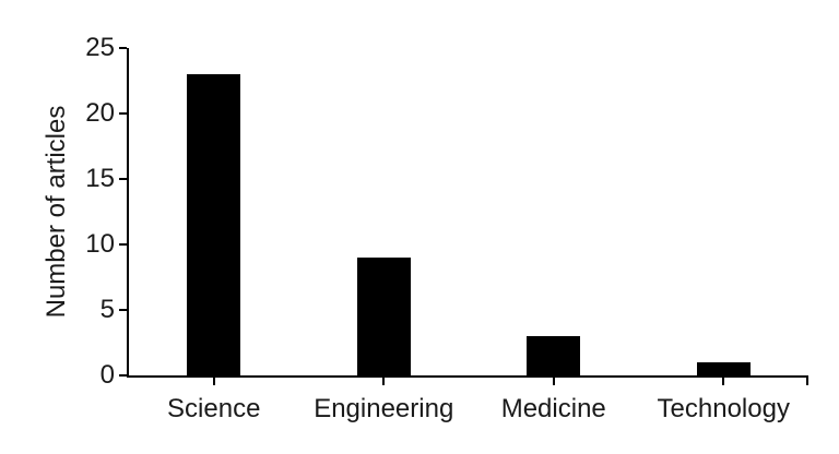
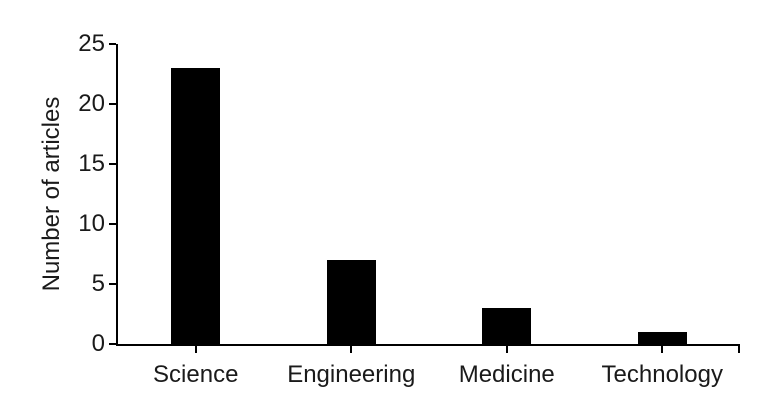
Engineering: 9 -> 7
